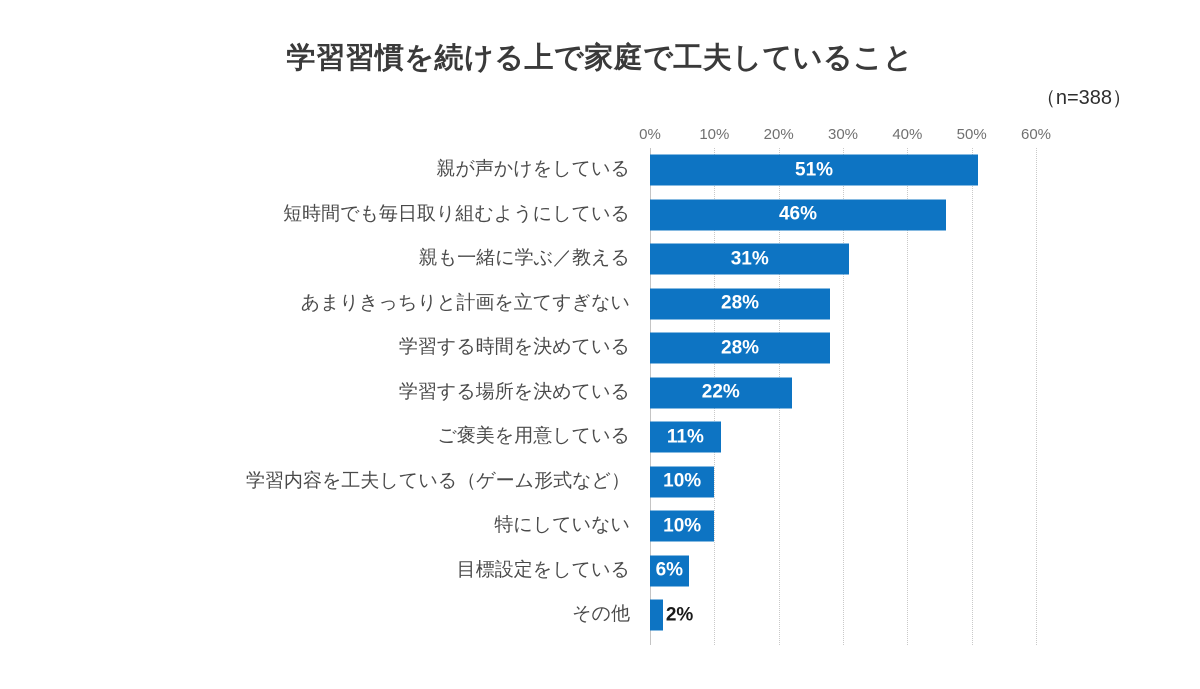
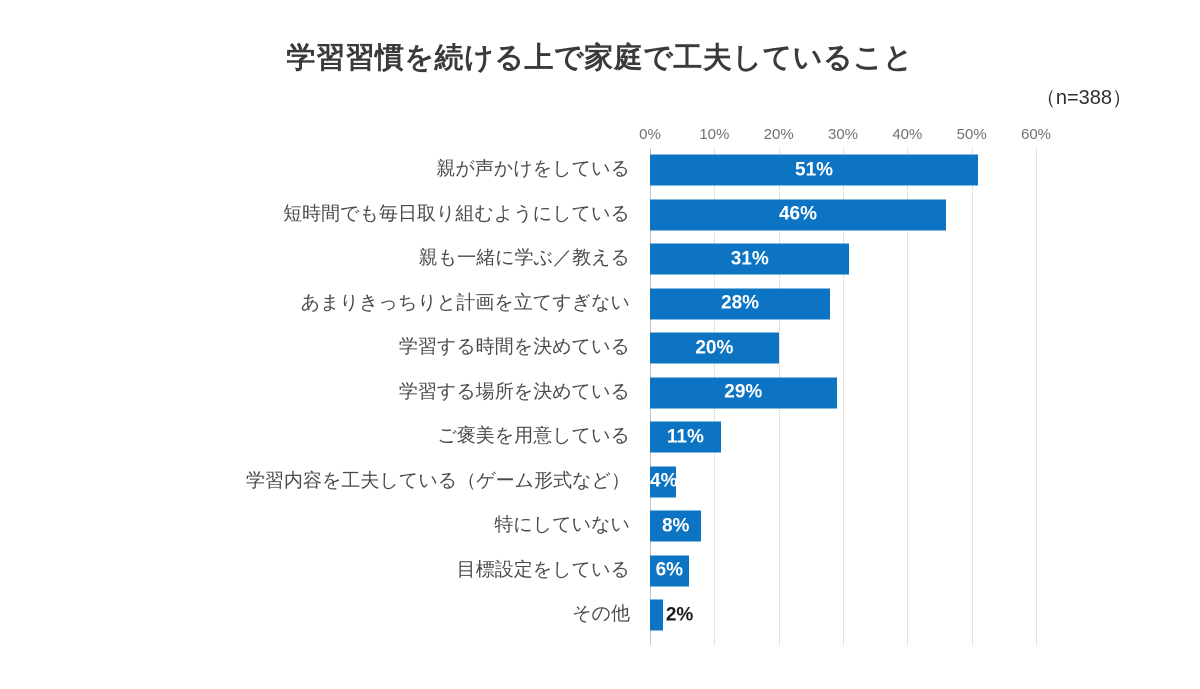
学習する時間を決めている: 28% -> 20%
学習する場所を決めている: 22% -> 29%
学習内容を工夫している（ゲーム形式など）: 10% -> 4%
特にしていない: 10% -> 8%
